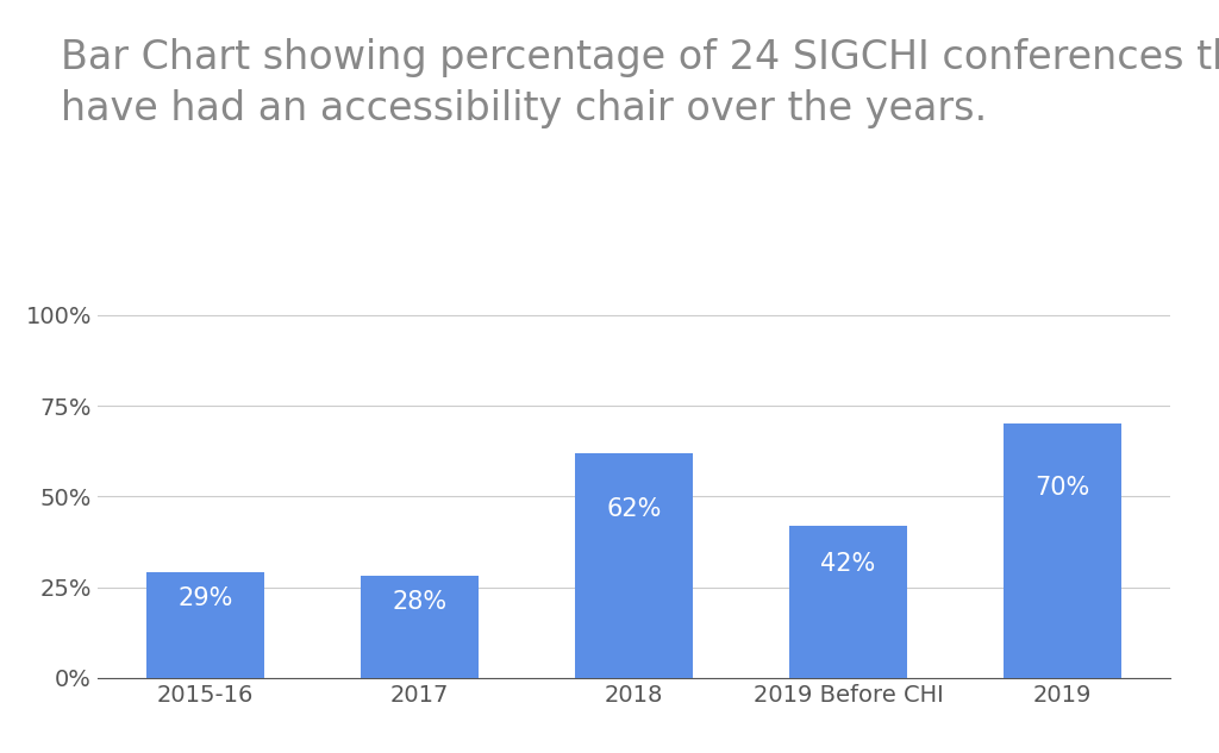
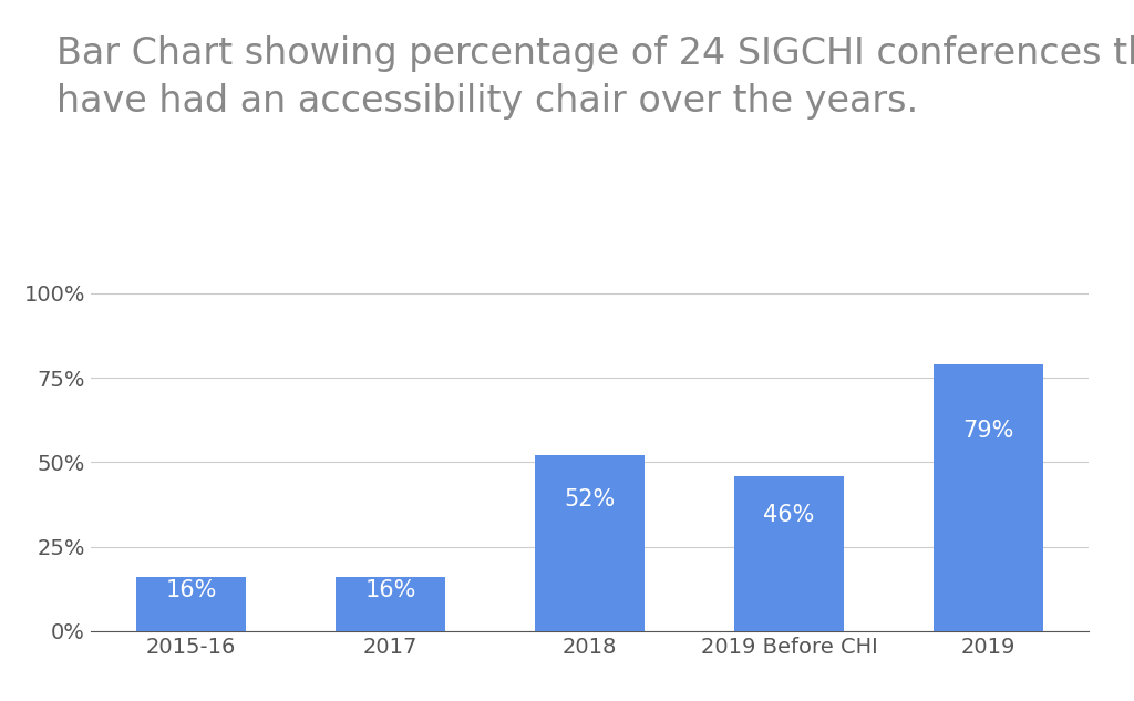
2015-16: 29% -> 16%
2017: 28% -> 16%
2018: 62% -> 52%
2019 Before CHI: 42% -> 46%
2019: 70% -> 79%
